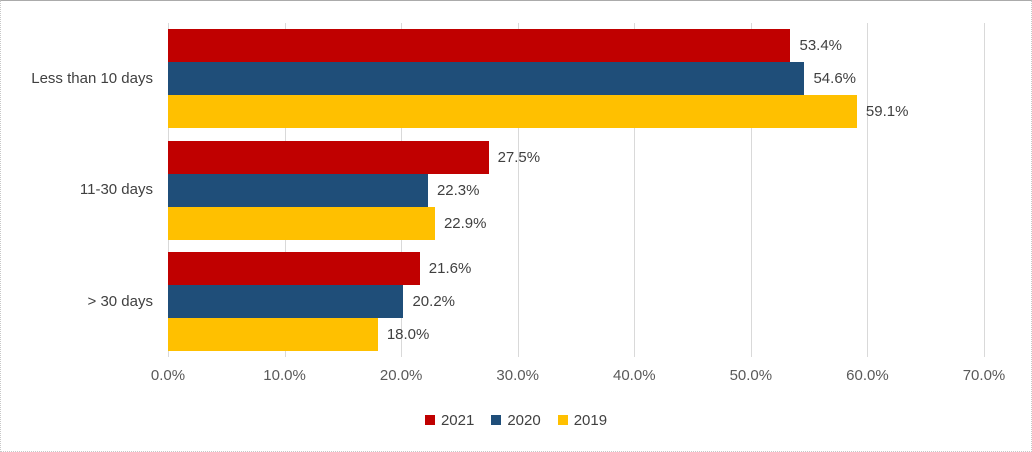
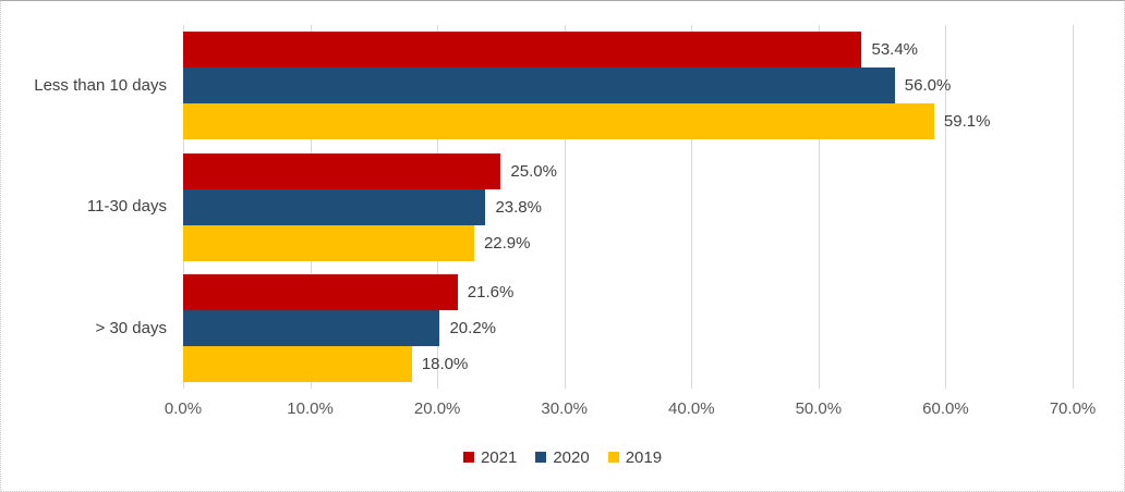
2020/Less than 10 days: 54.6% -> 56.0%
2021/11-30 days: 27.5% -> 25.0%
2020/11-30 days: 22.3% -> 23.8%
